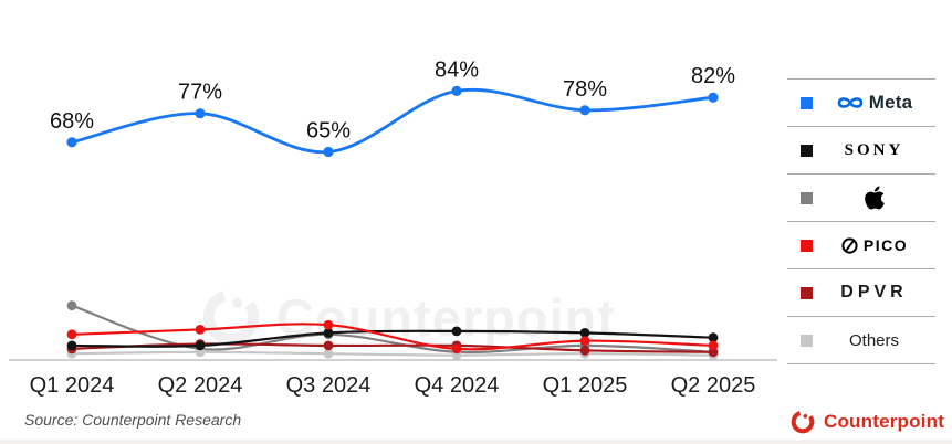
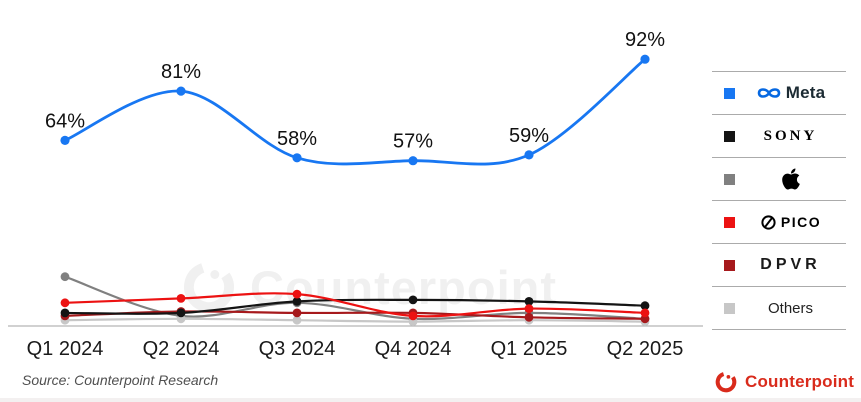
Meta/Q1 2024: 68% -> 64%
Meta/Q2 2024: 77% -> 81%
Meta/Q3 2024: 65% -> 58%
Meta/Q4 2024: 84% -> 57%
Meta/Q1 2025: 78% -> 59%
Meta/Q2 2025: 82% -> 92%
